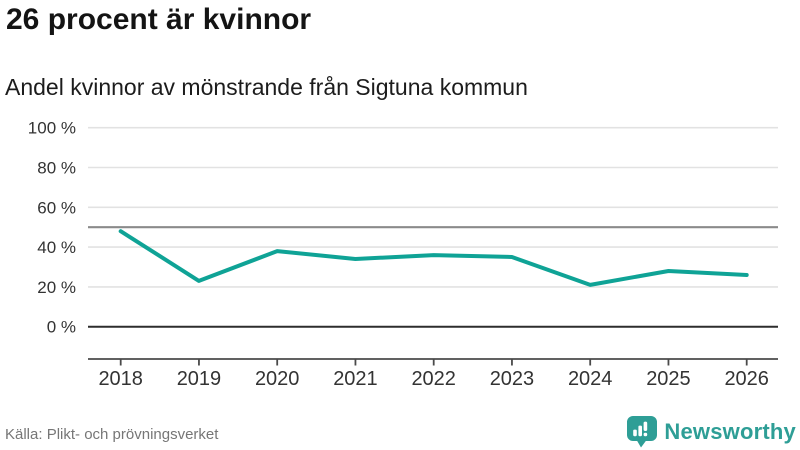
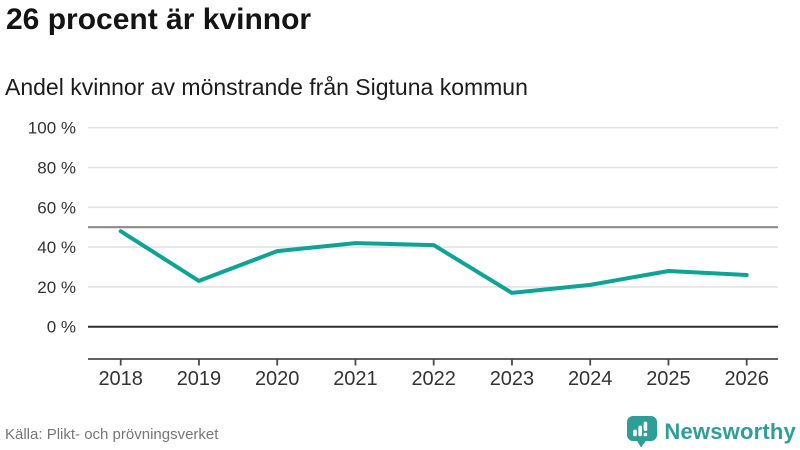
2021: 34% -> 42%
2022: 36% -> 41%
2023: 35% -> 17%
